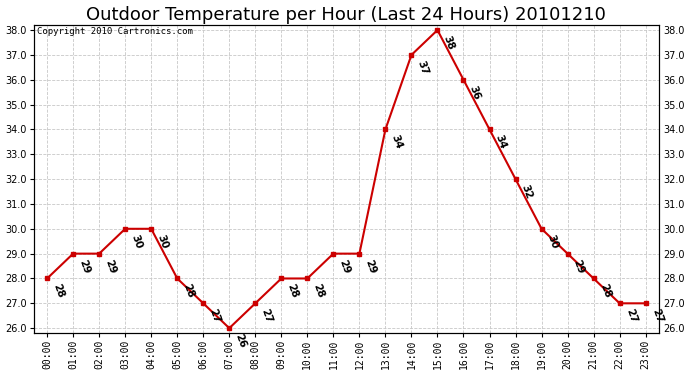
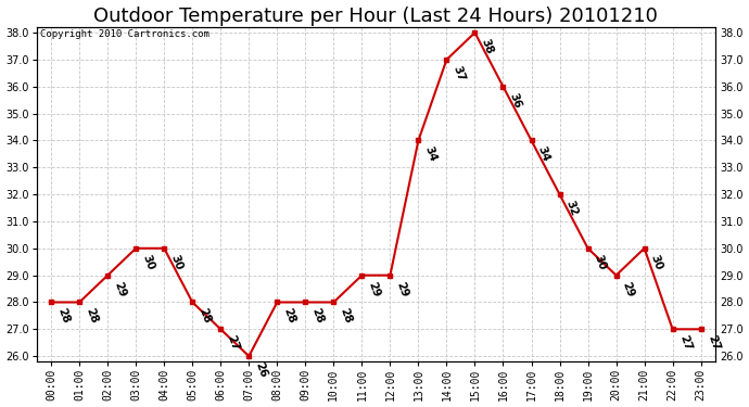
01:00: 29 -> 28
08:00: 27 -> 28
21:00: 28 -> 30
